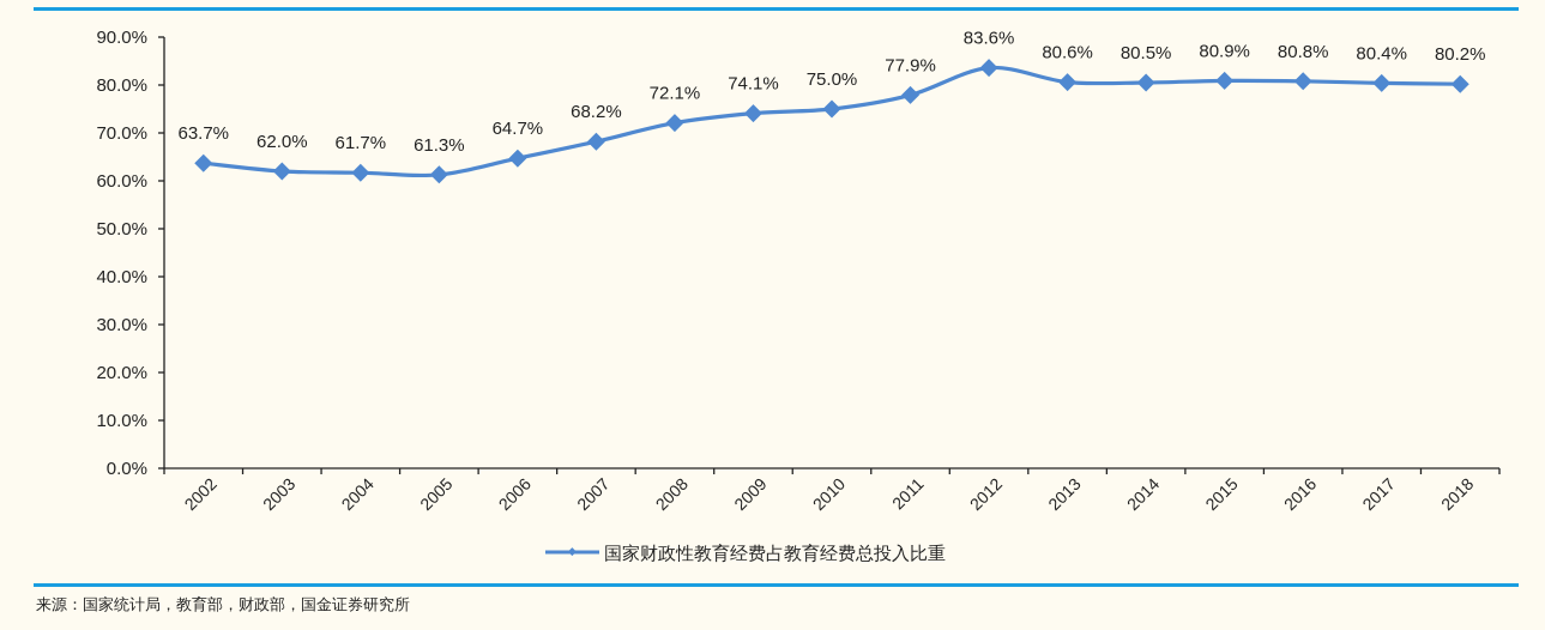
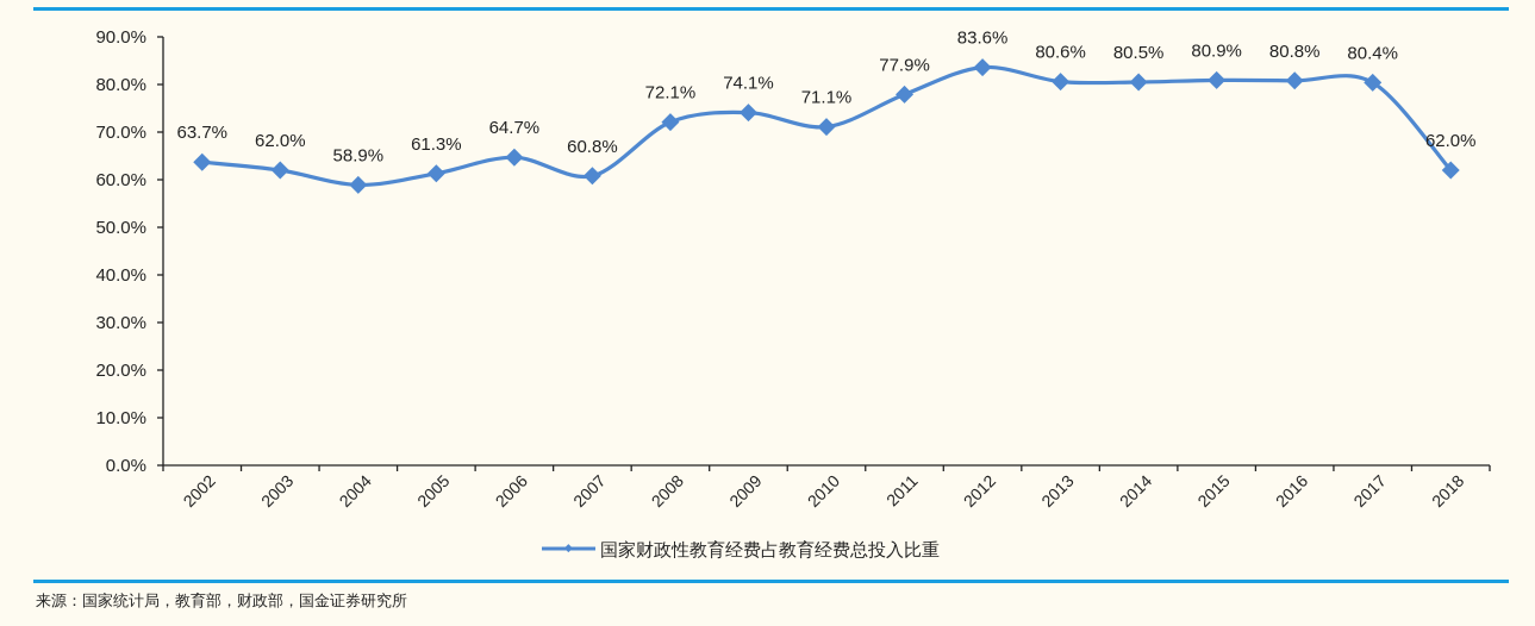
2004: 61.7% -> 58.9%
2007: 68.2% -> 60.8%
2010: 75.0% -> 71.1%
2018: 80.2% -> 62.0%
